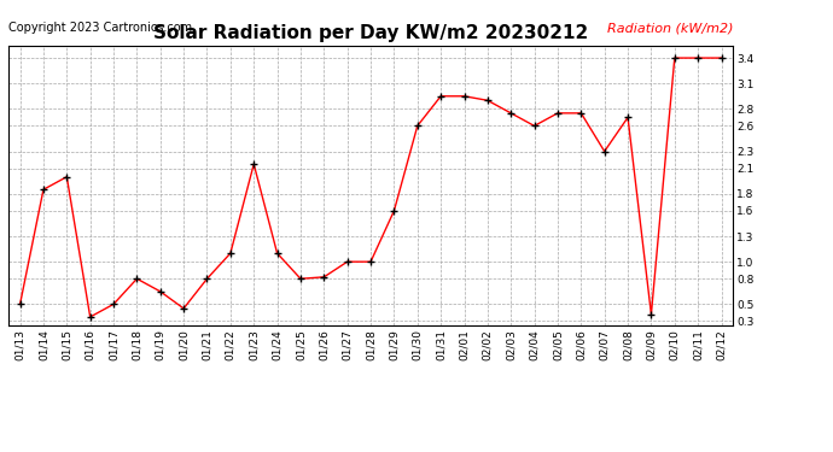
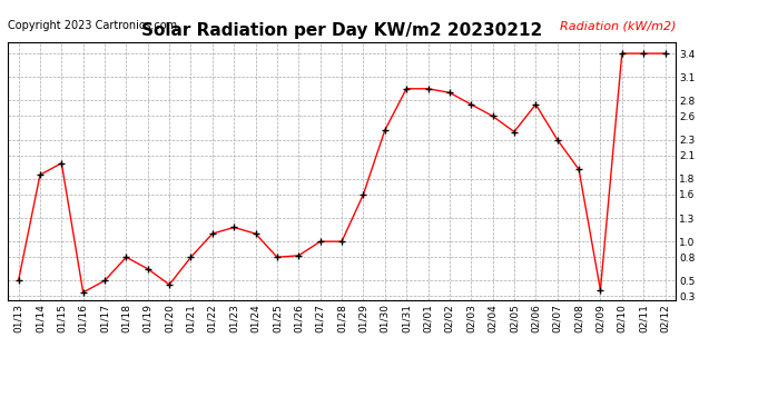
01/23: 2.15 -> 1.18
01/30: 2.60 -> 2.42
02/05: 2.75 -> 2.40
02/08: 2.70 -> 1.92
